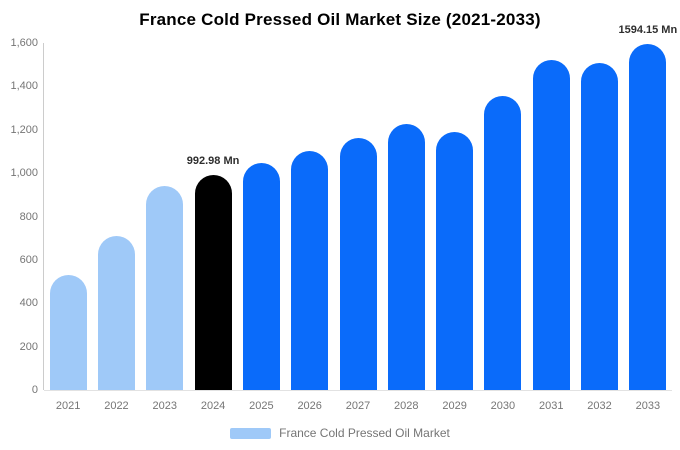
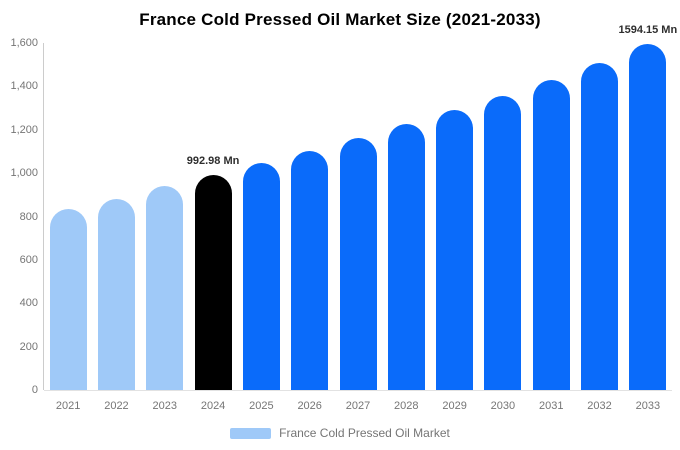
2021: 530 -> 840
2022: 710 -> 880
2029: 1190 -> 1290
2031: 1520 -> 1430
